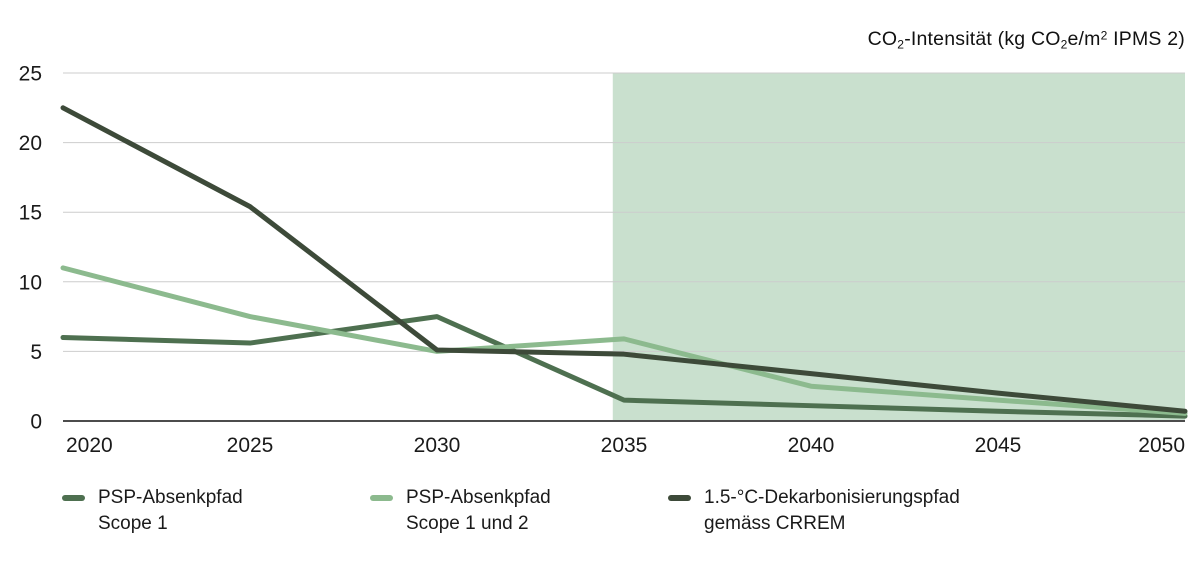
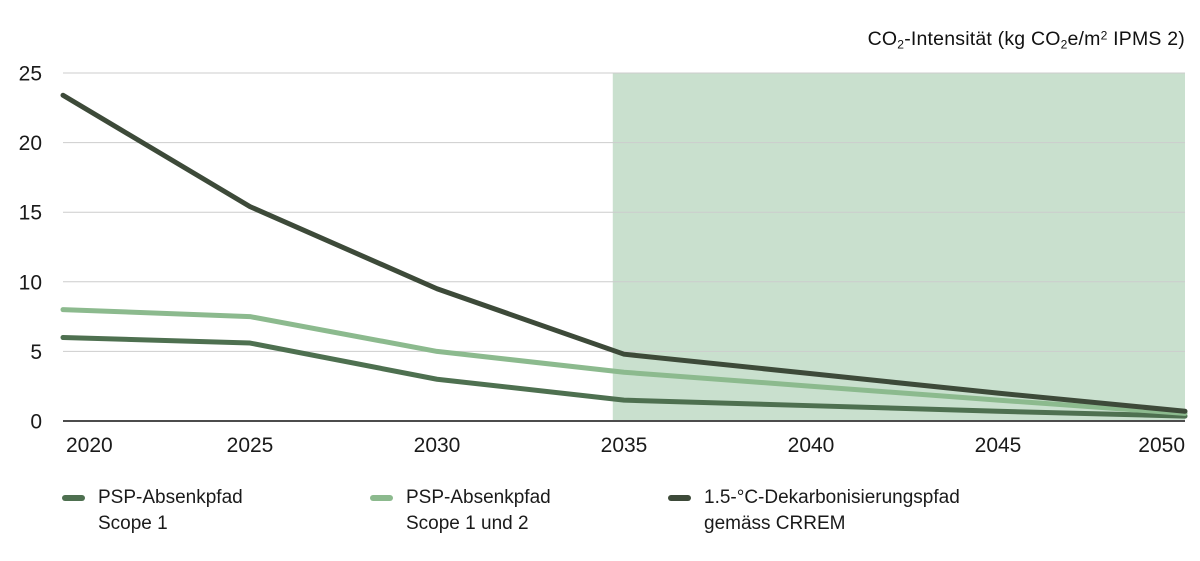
PSP-Absenkpfad Scope 1 und 2/2020: 11.0 -> 8.0
1.5-°C-Dekarbonisierungspfad gemäss CRREM/2020: 22.5 -> 23.4
PSP-Absenkpfad Scope 1/2030: 7.5 -> 3.0
1.5-°C-Dekarbonisierungspfad gemäss CRREM/2030: 5.1 -> 9.5
PSP-Absenkpfad Scope 1 und 2/2035: 5.9 -> 3.5
